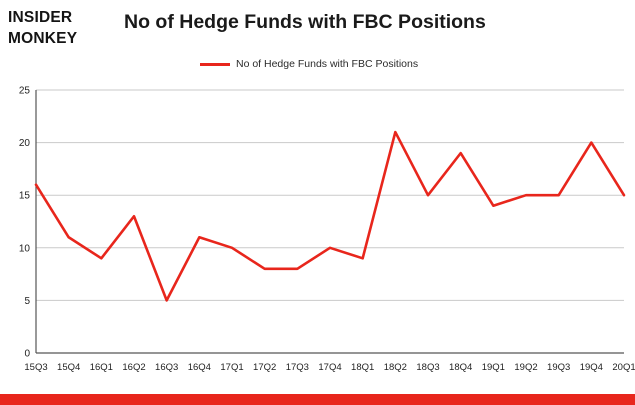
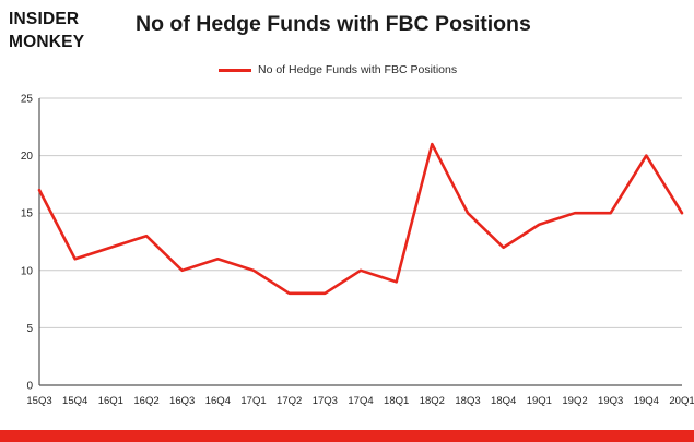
15Q3: 16 -> 17
16Q1: 9 -> 12
16Q3: 5 -> 10
18Q4: 19 -> 12
